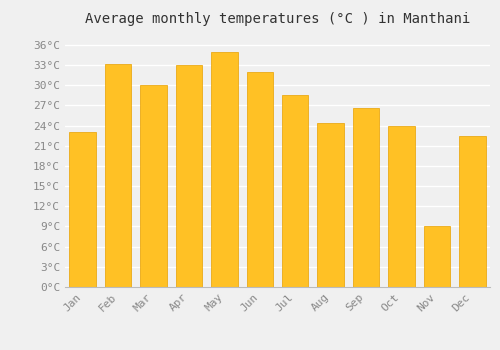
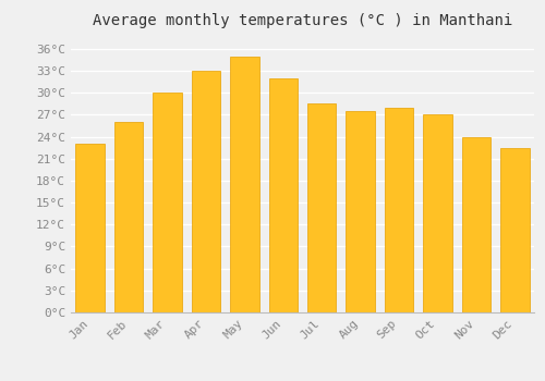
Feb: 33.2°C -> 26.0°C
Aug: 24.4°C -> 27.5°C
Sep: 26.6°C -> 28.0°C
Oct: 24.0°C -> 27.0°C
Nov: 9.0°C -> 24.0°C
